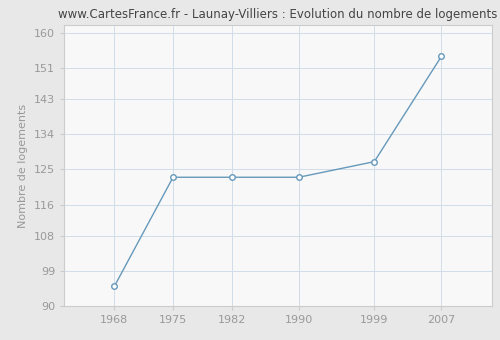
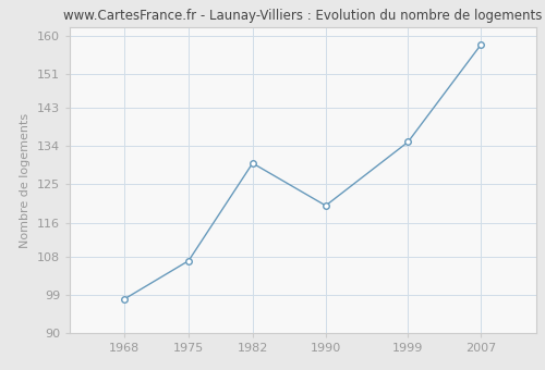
1968: 95 -> 98
1975: 123 -> 107
1982: 123 -> 130
1990: 123 -> 120
1999: 127 -> 135
2007: 154 -> 158
